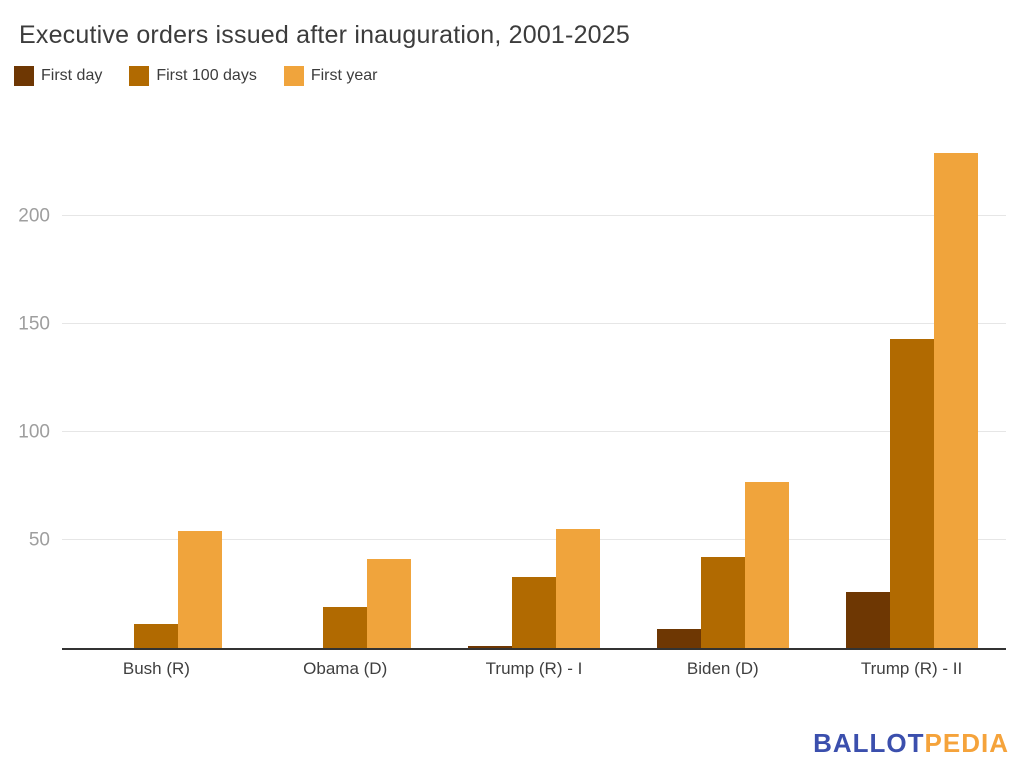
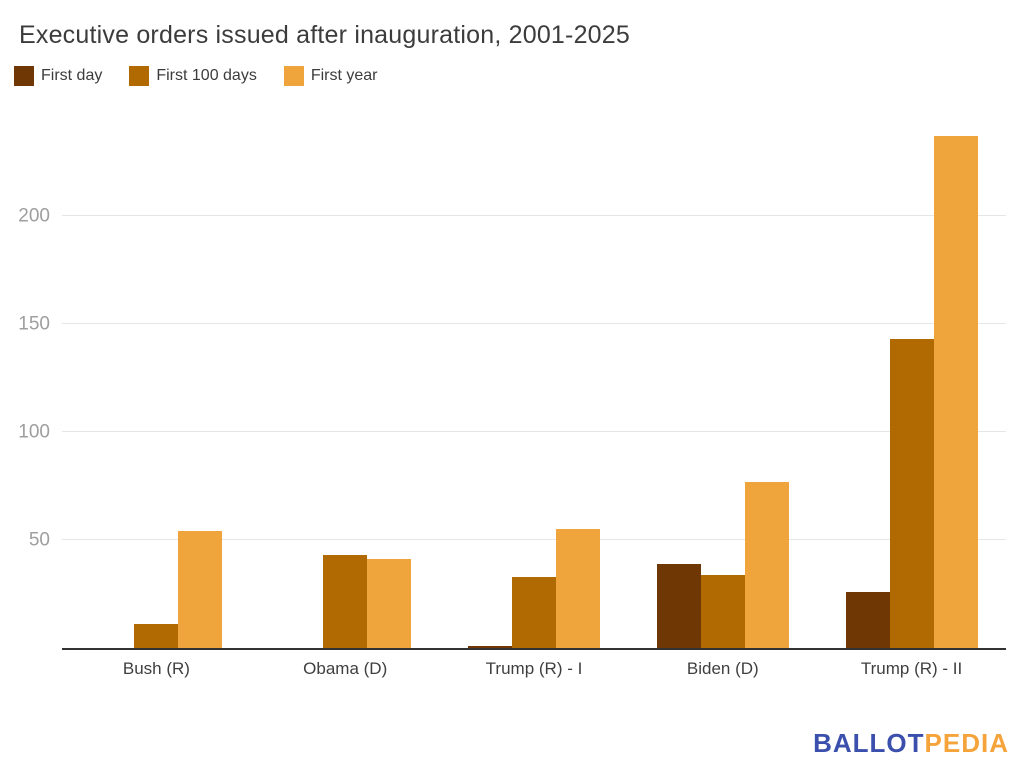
First 100 days/Obama (D): 19 -> 43
First day/Biden (D): 9 -> 39
First 100 days/Biden (D): 42 -> 34
First year/Trump (R) - II: 229 -> 237
